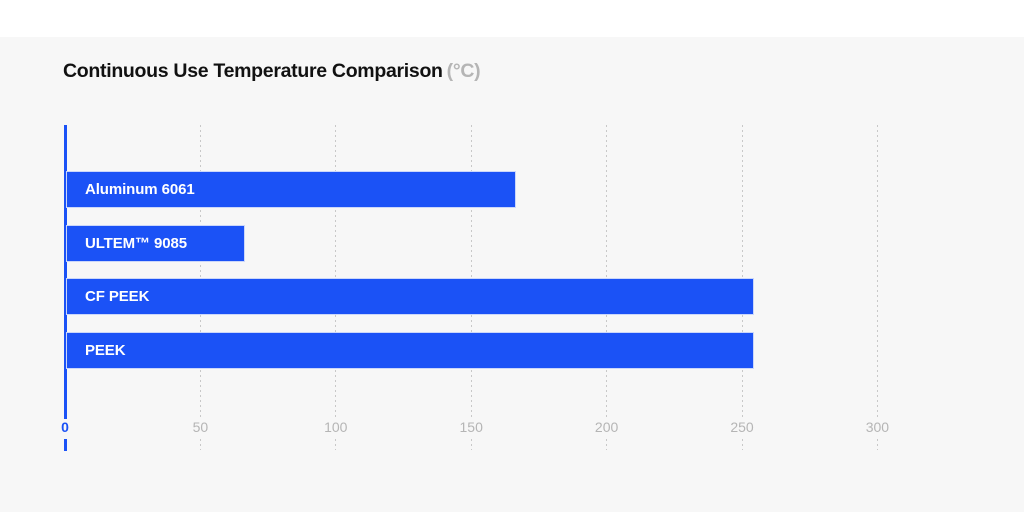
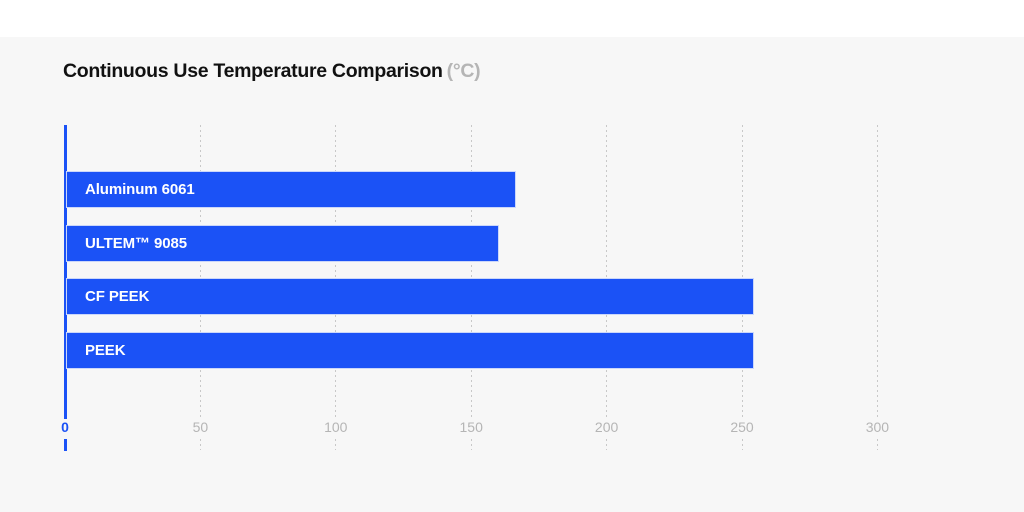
ULTEM™ 9085: 66 -> 160
